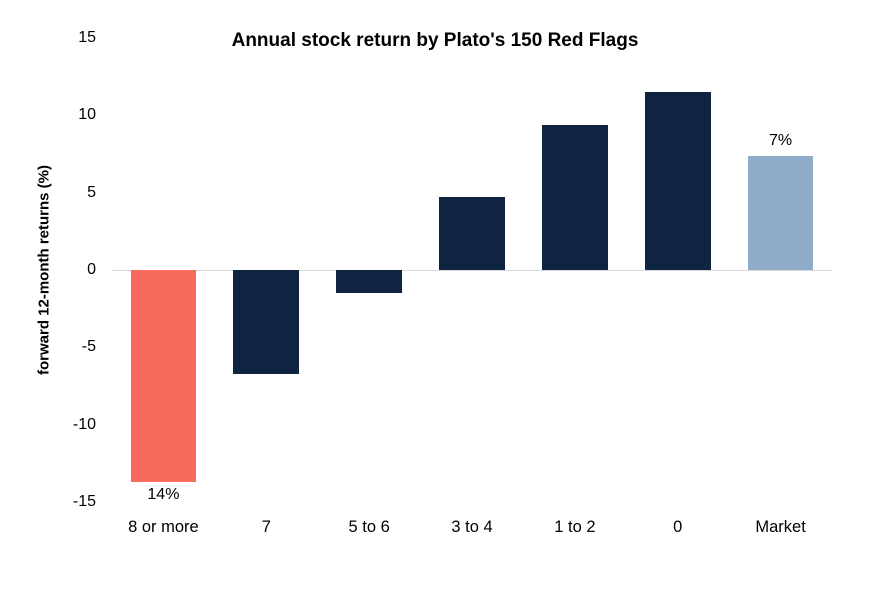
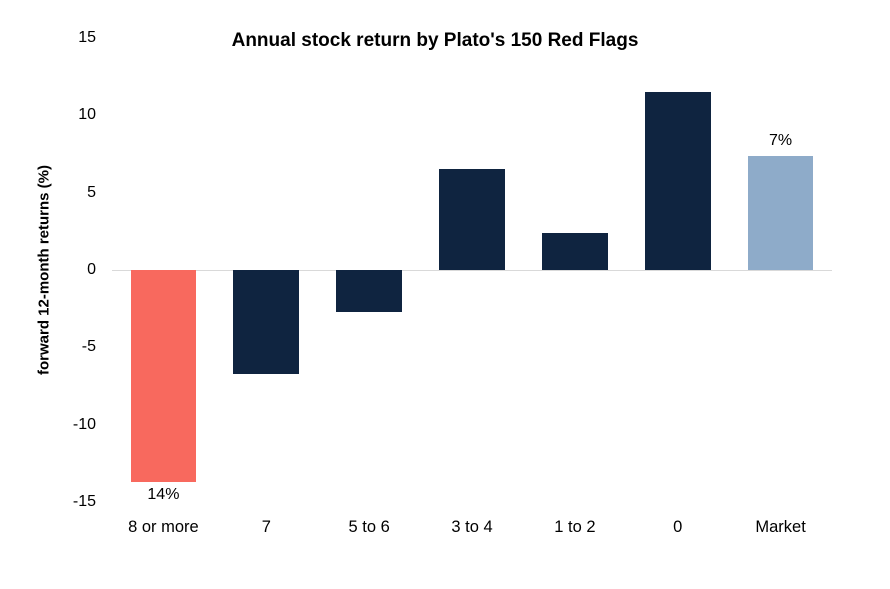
5 to 6: -1.5 -> -2.7
3 to 4: 4.7 -> 6.5
1 to 2: 9.4 -> 2.4
